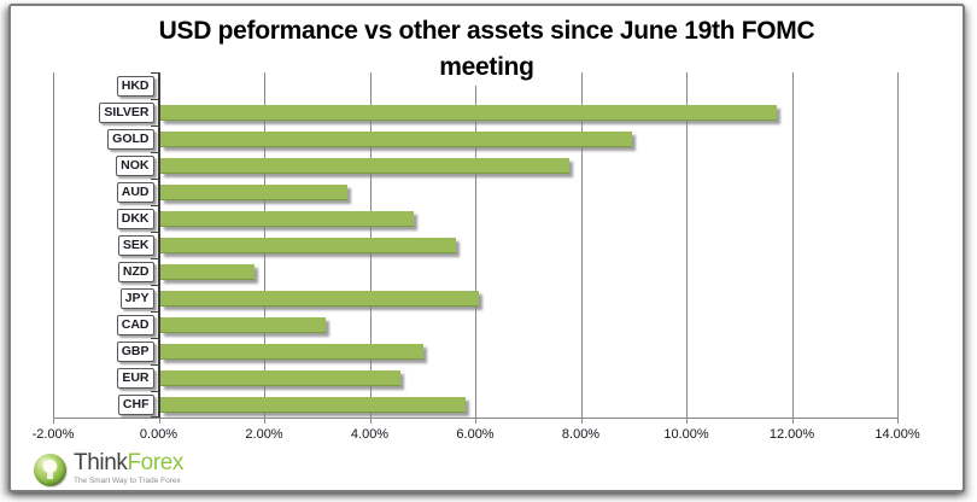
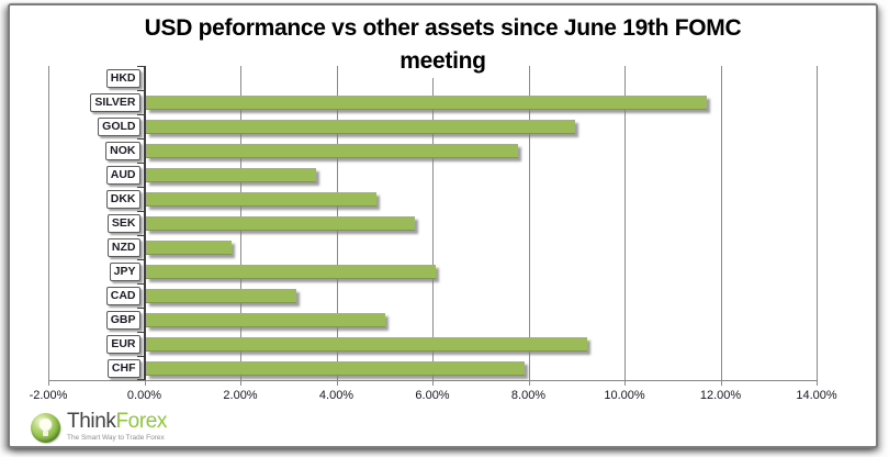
EUR: 4.5% -> 9.2%
CHF: 5.8% -> 7.9%
